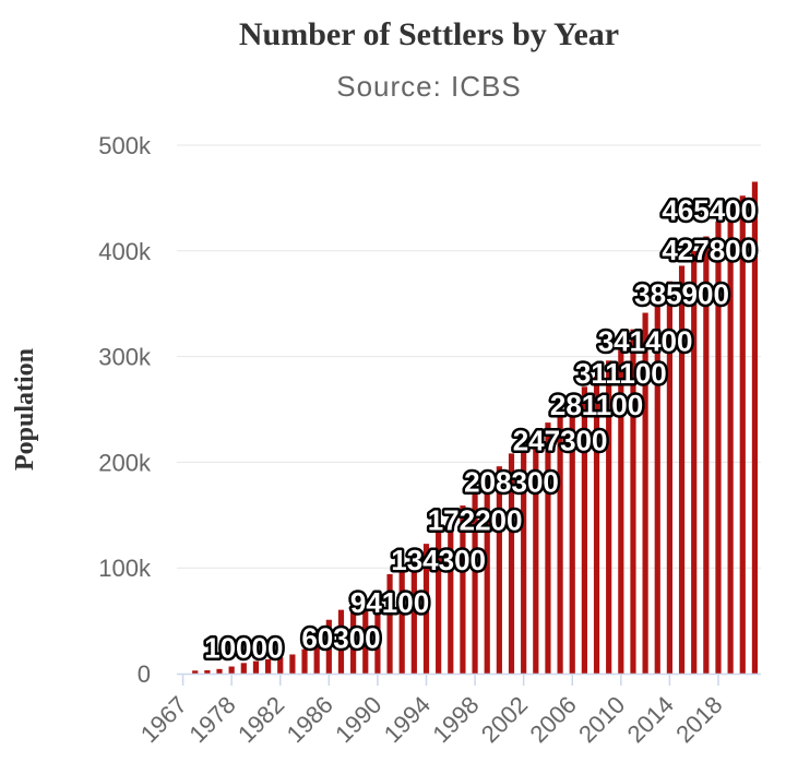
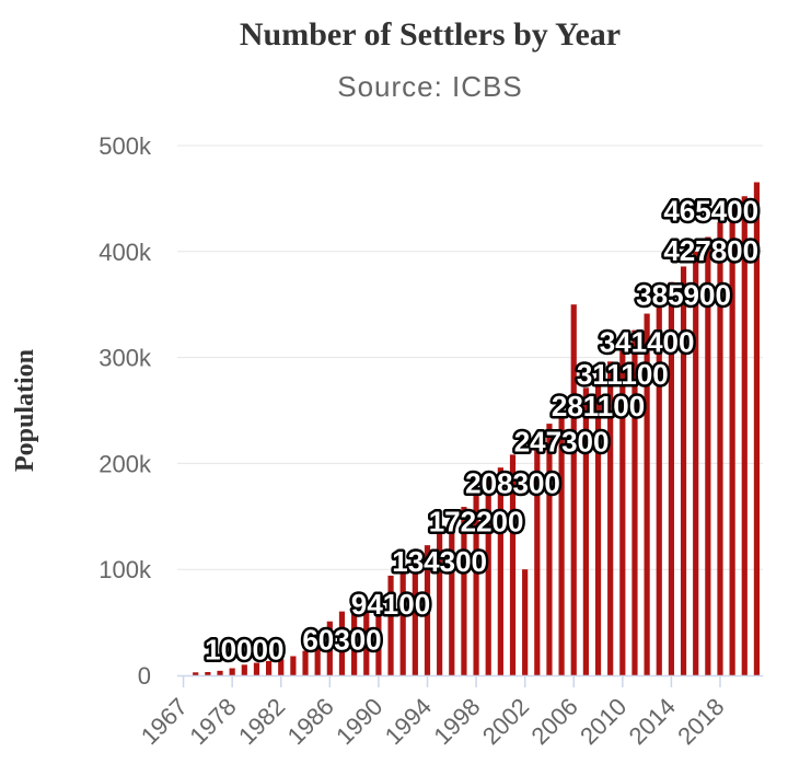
2002: 220k -> 100k
2006: 260k -> 350k
